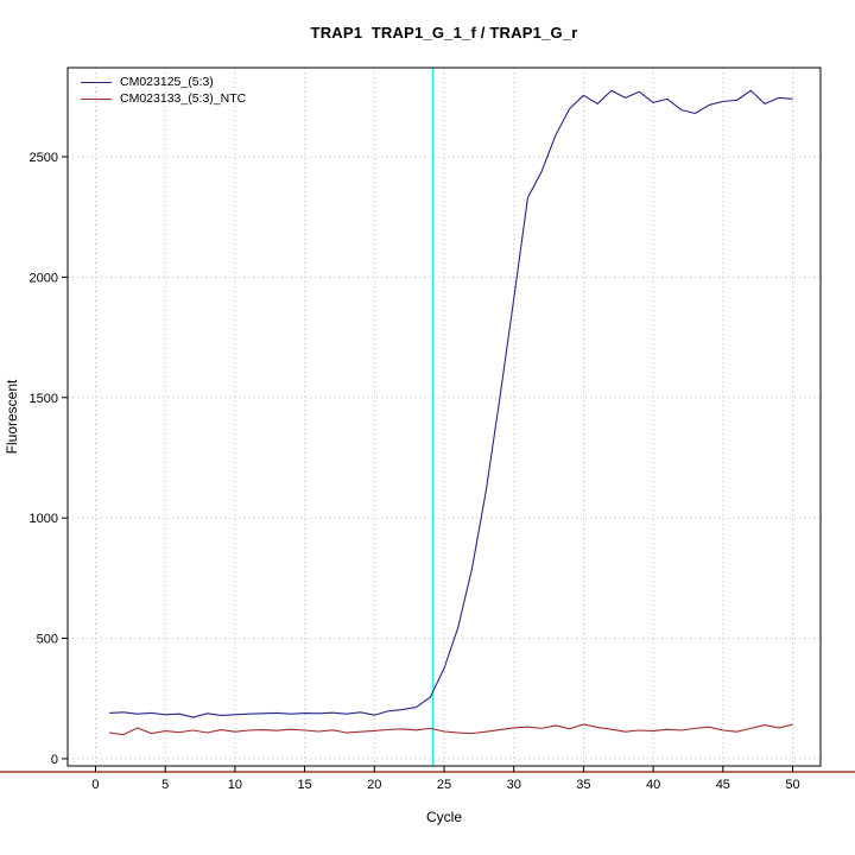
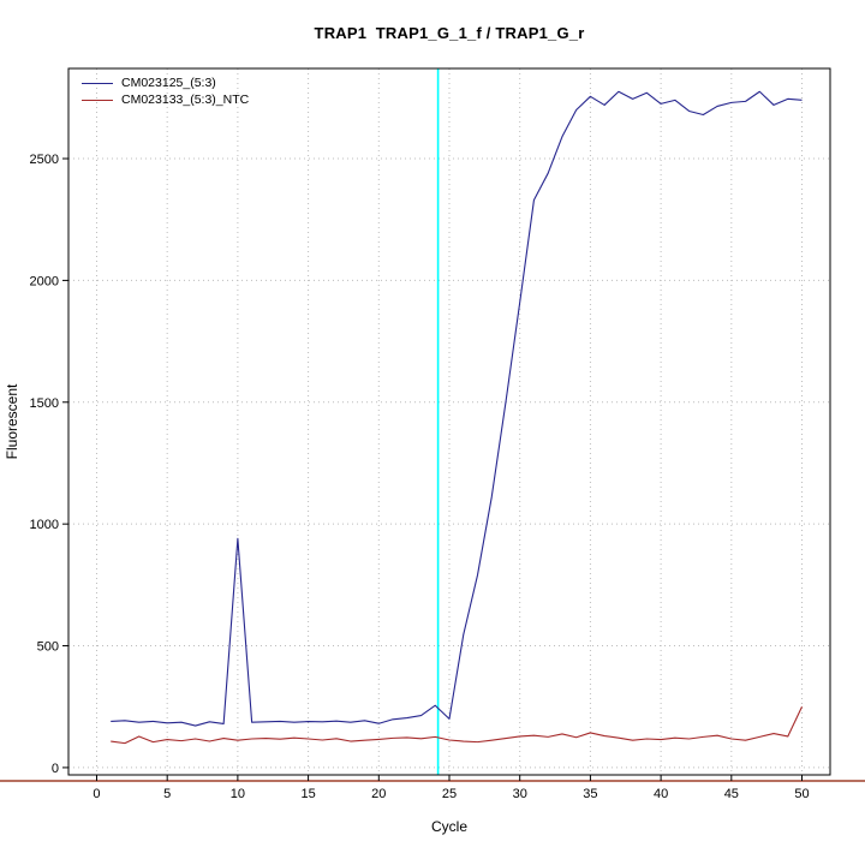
CM023125_(5:3)/10: 180 -> 940
CM023125_(5:3)/25: 380 -> 200
CM023133_(5:3)_NTC/50: 140 -> 250
